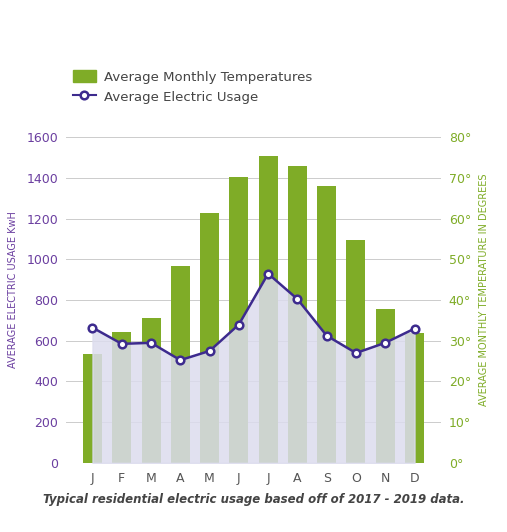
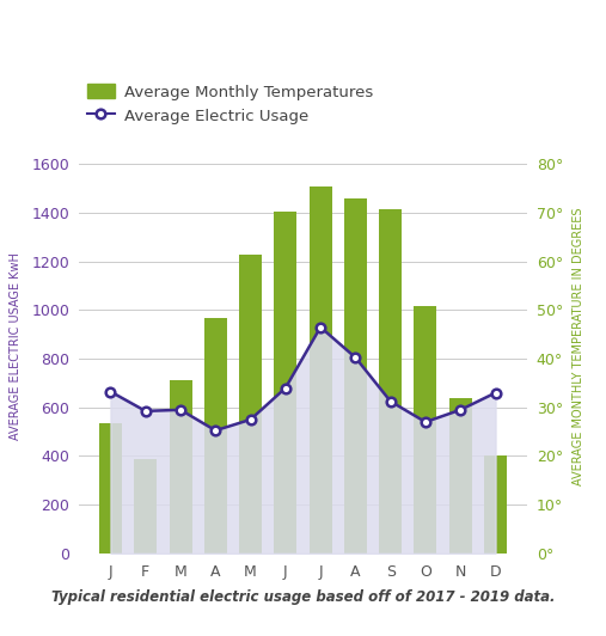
Average Monthly Temperatures/F: 645 -> 390
Average Monthly Temperatures/S: 1360 -> 1415
Average Monthly Temperatures/O: 1095 -> 1015
Average Monthly Temperatures/N: 755 -> 640
Average Monthly Temperatures/D: 640 -> 400
